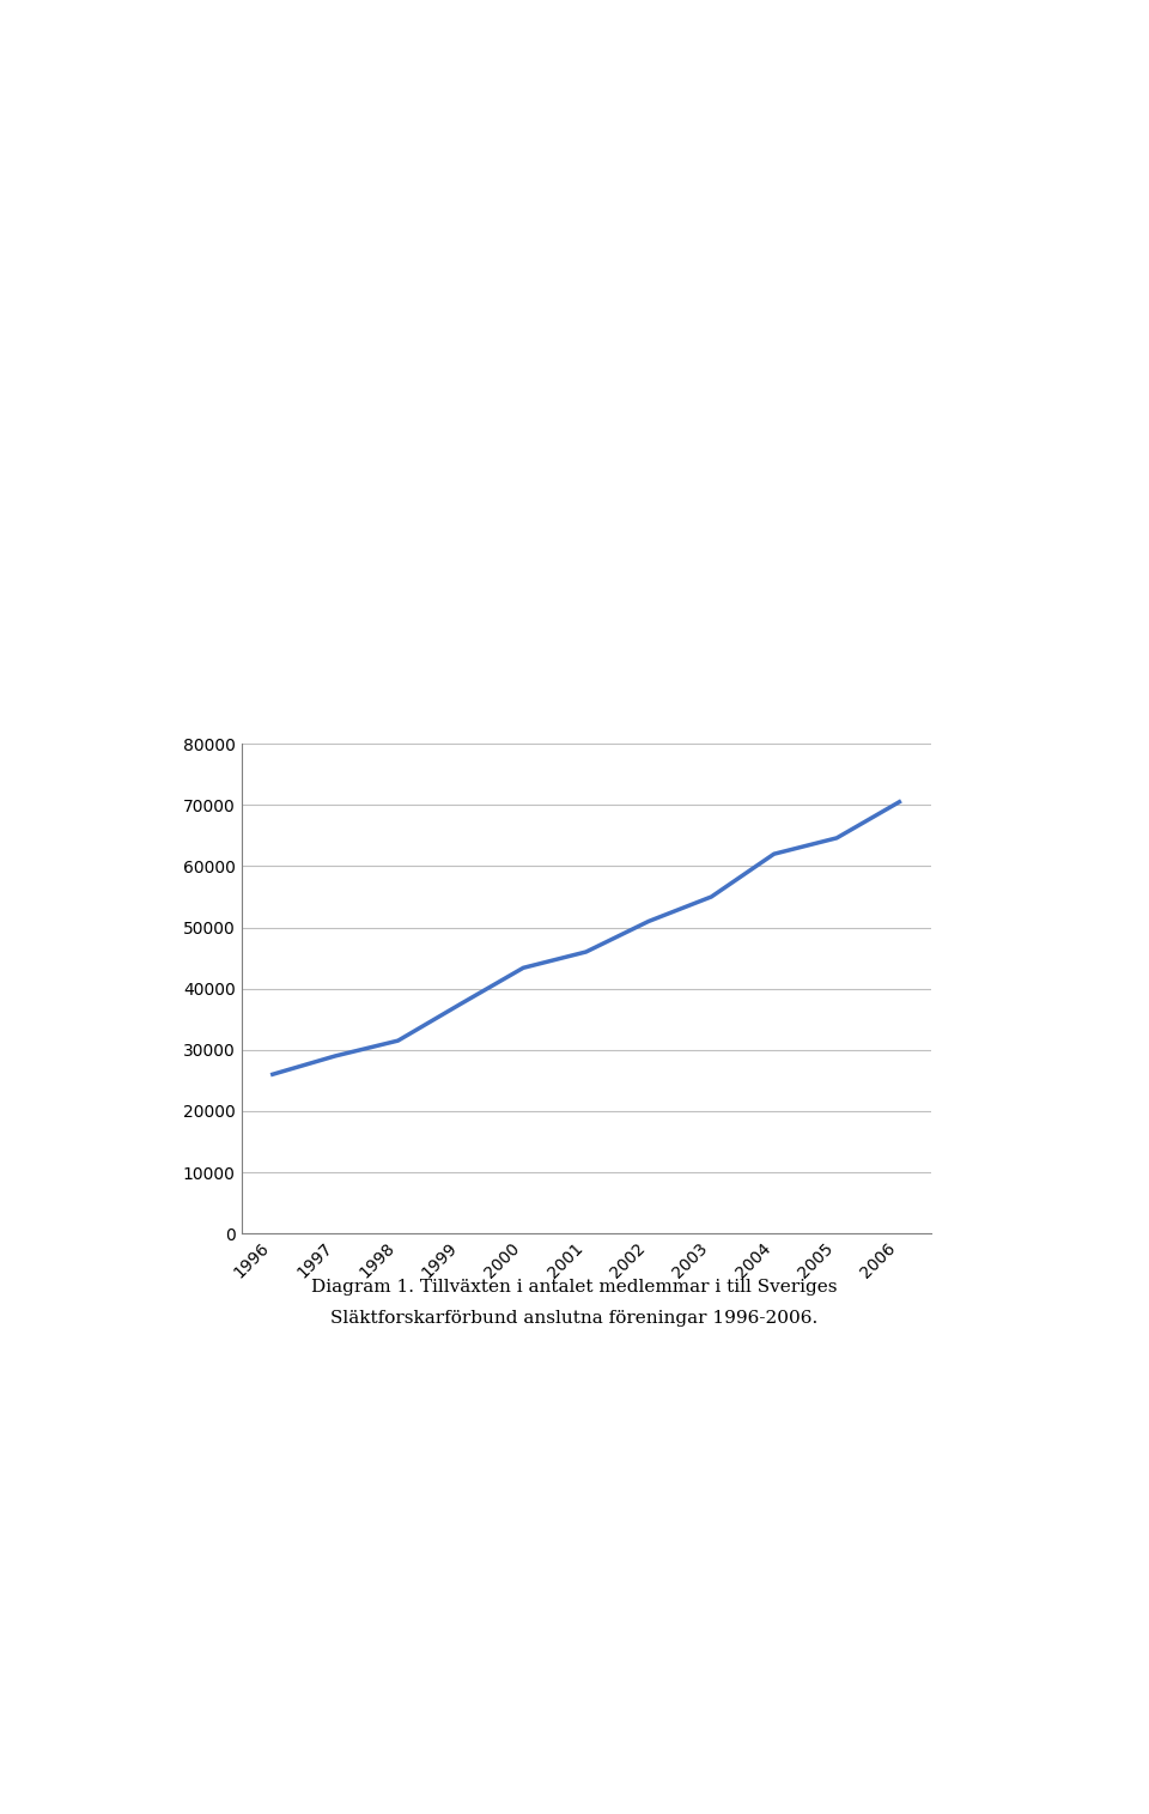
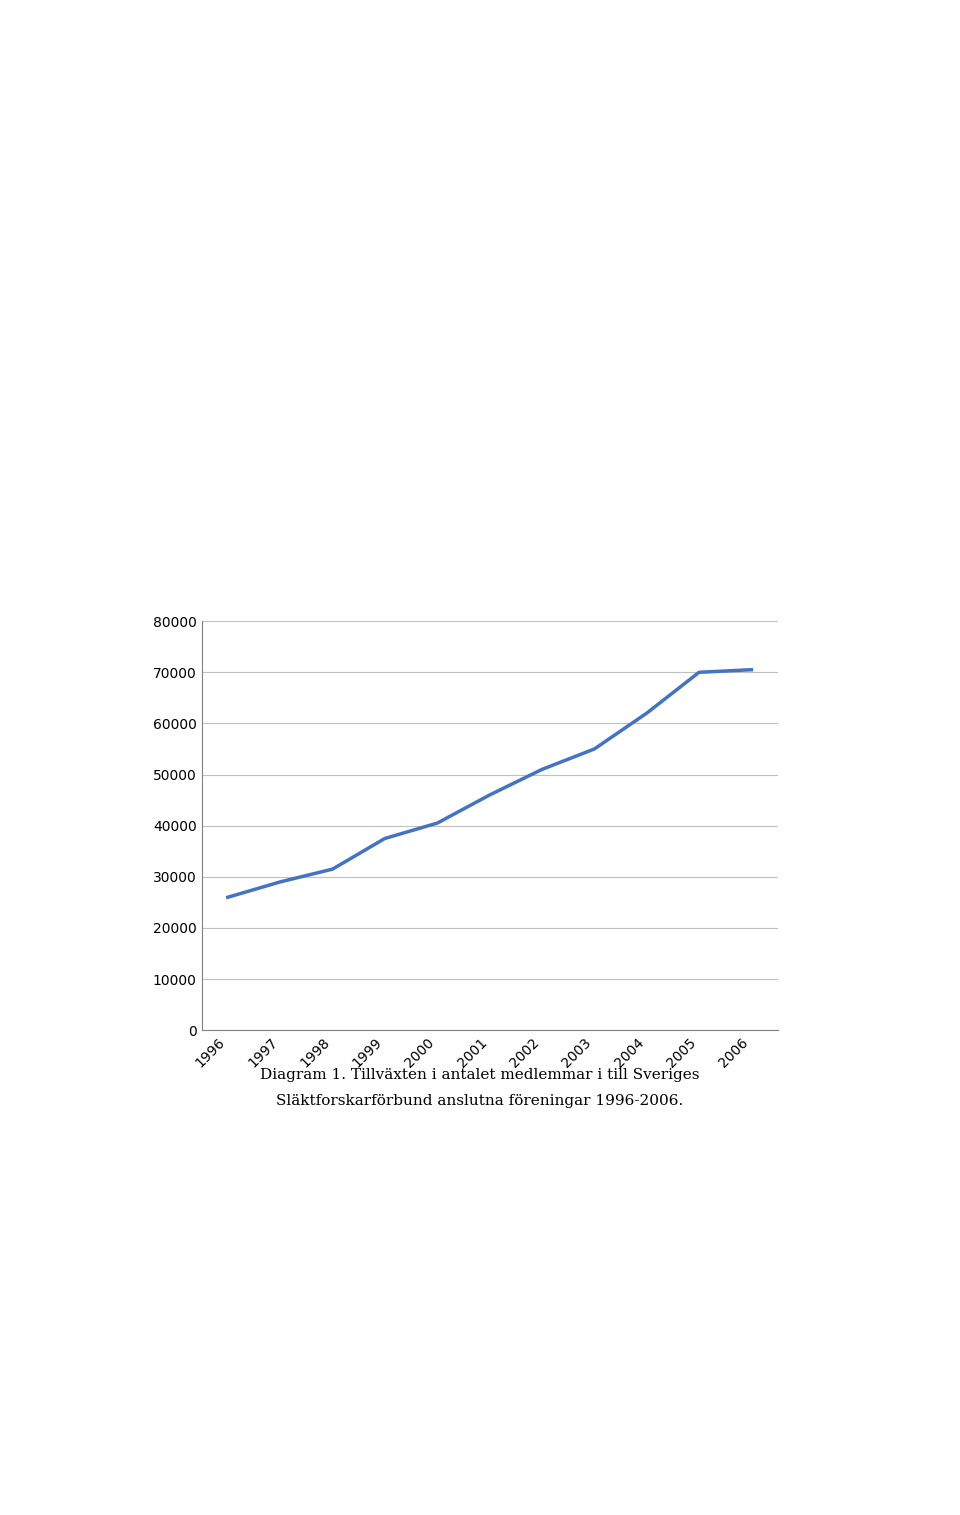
2000: 43400 -> 40500
2005: 64600 -> 70000
